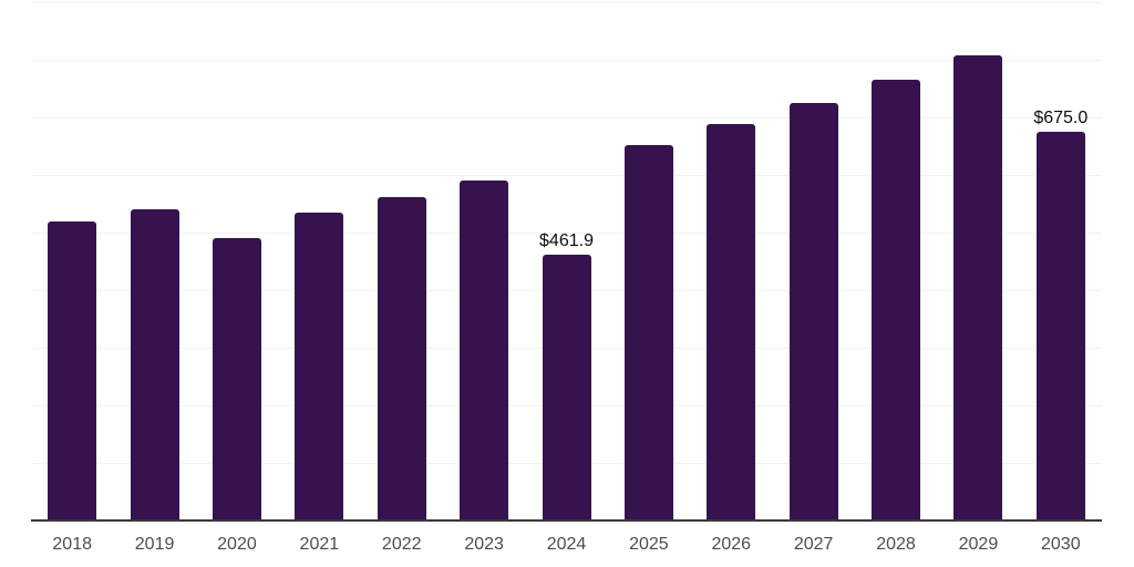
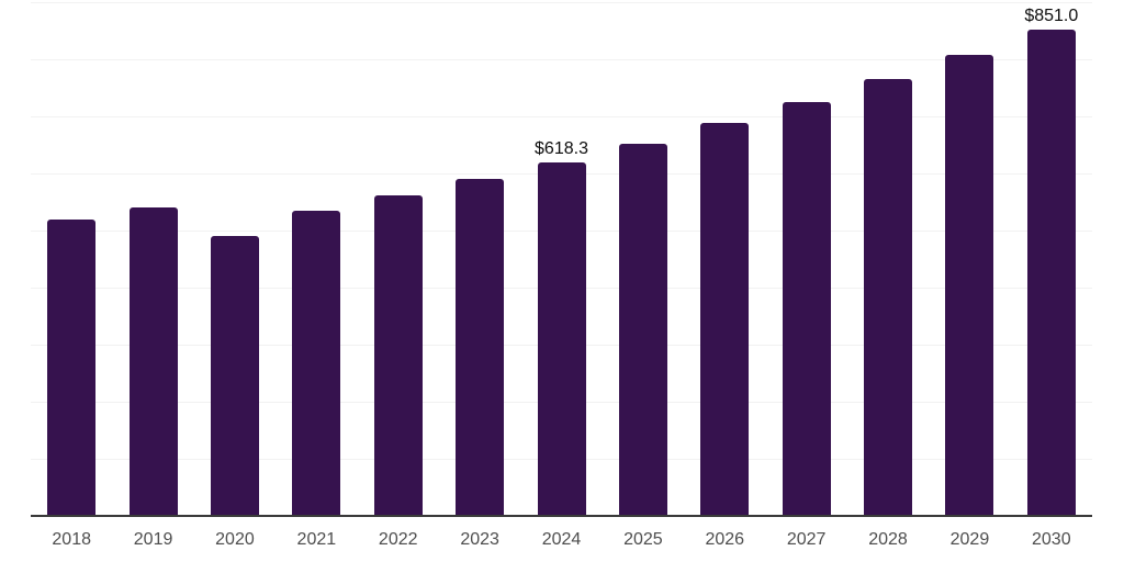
2024: $461.9 -> $618.3
2030: $675.0 -> $851.0
